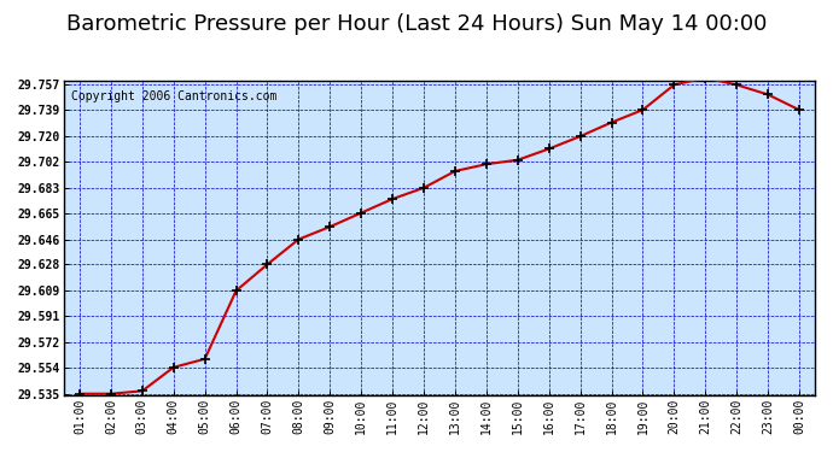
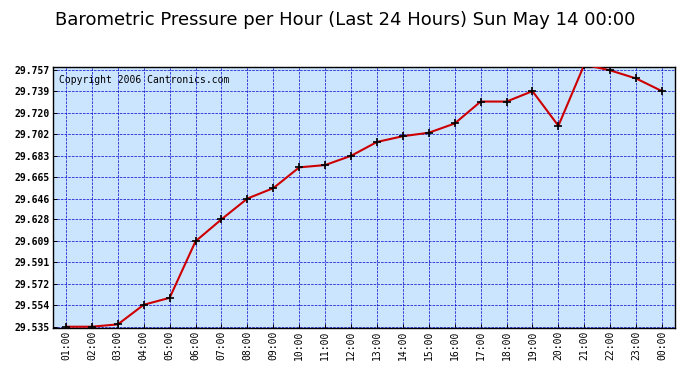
10:00: 29.665 -> 29.673
17:00: 29.720 -> 29.730
20:00: 29.757 -> 29.709
